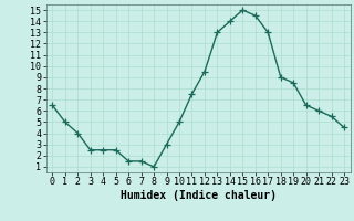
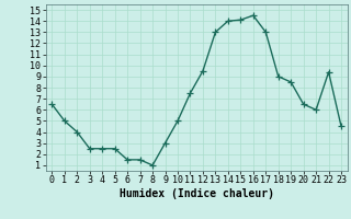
15: 15.0 -> 14.1
22: 5.5 -> 9.4
